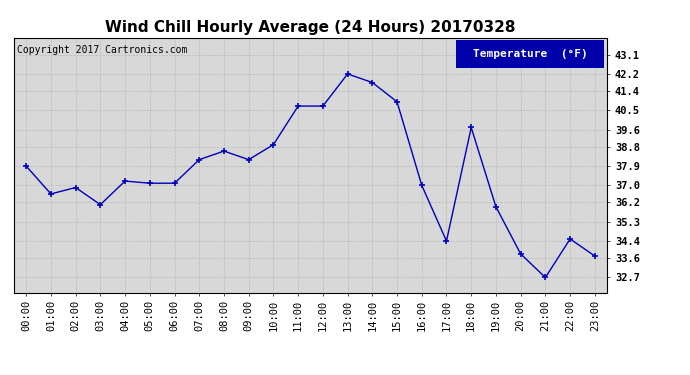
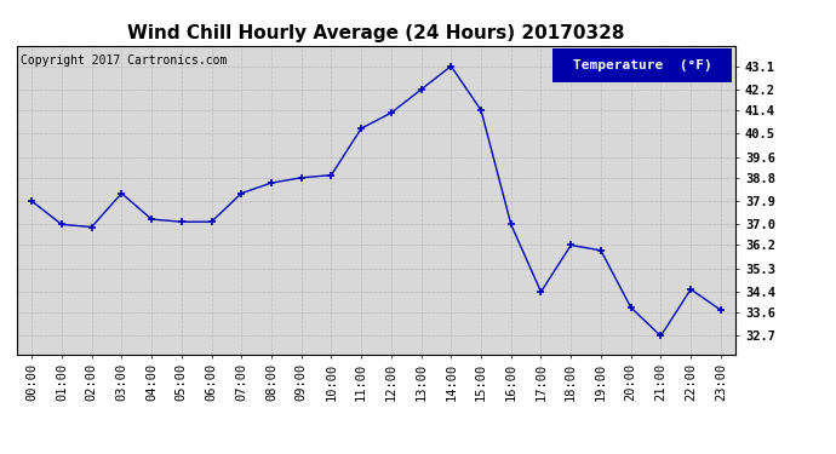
01:00: 36.6 -> 37.0
03:00: 36.1 -> 38.2
09:00: 38.2 -> 38.8
12:00: 40.7 -> 41.3
14:00: 41.8 -> 43.1
15:00: 40.9 -> 41.4
18:00: 39.7 -> 36.2
